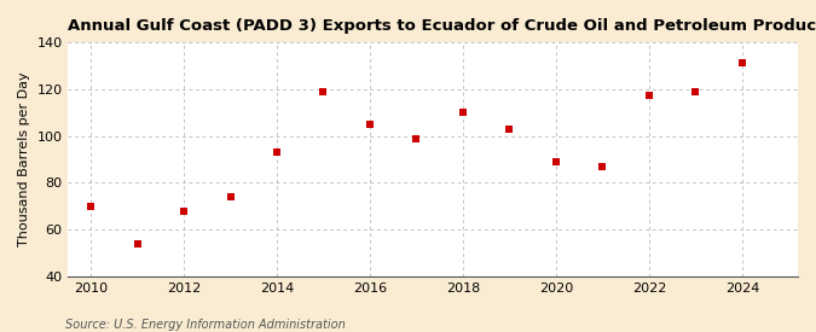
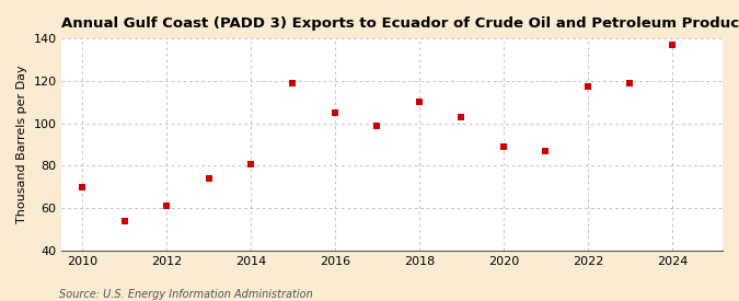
2012: 68 -> 61
2014: 93 -> 81
2024: 131 -> 137
